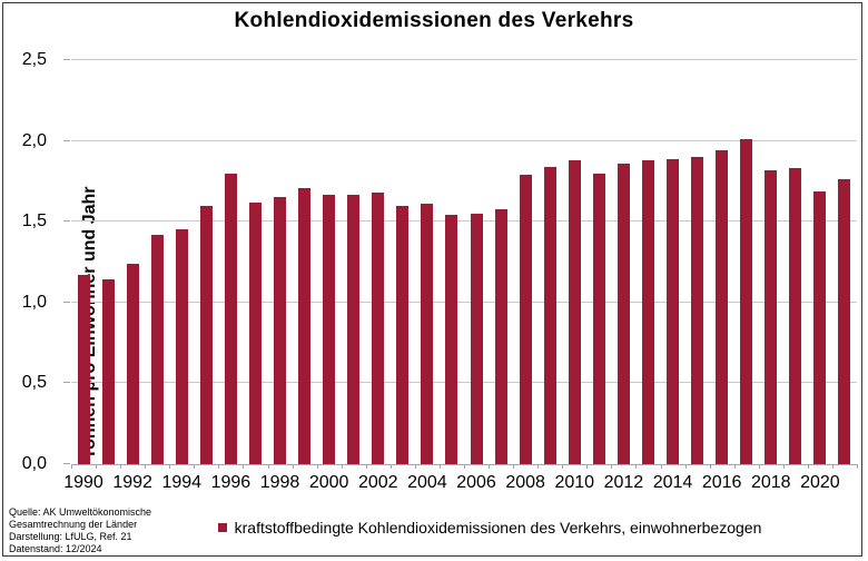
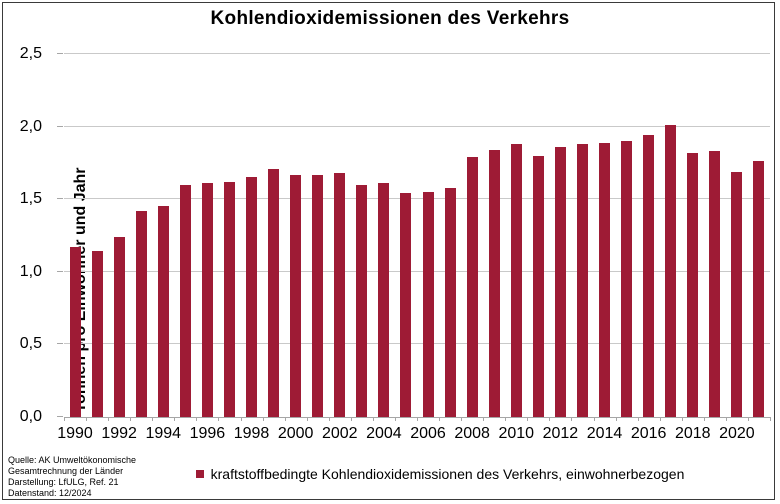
1996: 1,80 -> 1,61
